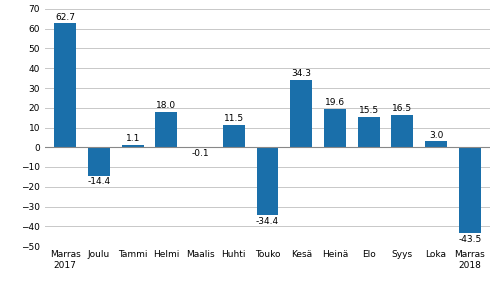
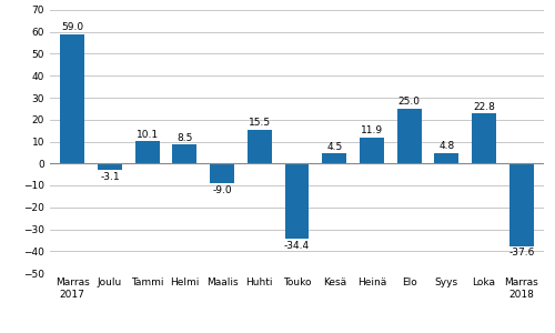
Marras 2017: 62.7 -> 59.0
Joulu: -14.4 -> -3.1
Tammi: 1.1 -> 10.1
Helmi: 18.0 -> 8.5
Maalis: -0.1 -> -9.0
Huhti: 11.5 -> 15.5
Kesä: 34.3 -> 4.5
Heinä: 19.6 -> 11.9
Elo: 15.5 -> 25.0
Syys: 16.5 -> 4.8
Loka: 3.0 -> 22.8
Marras 2018: -43.5 -> -37.6
